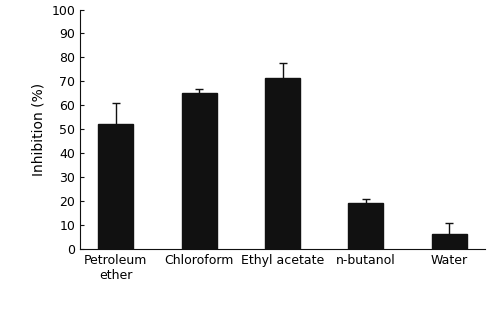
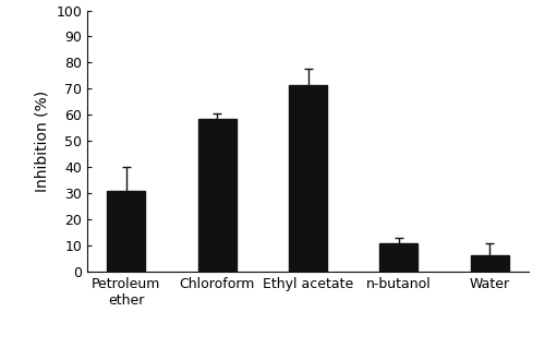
Petroleum ether: 52.0 -> 31.0
Chloroform: 65.0 -> 58.5
n-butanol: 19.0 -> 11.0
